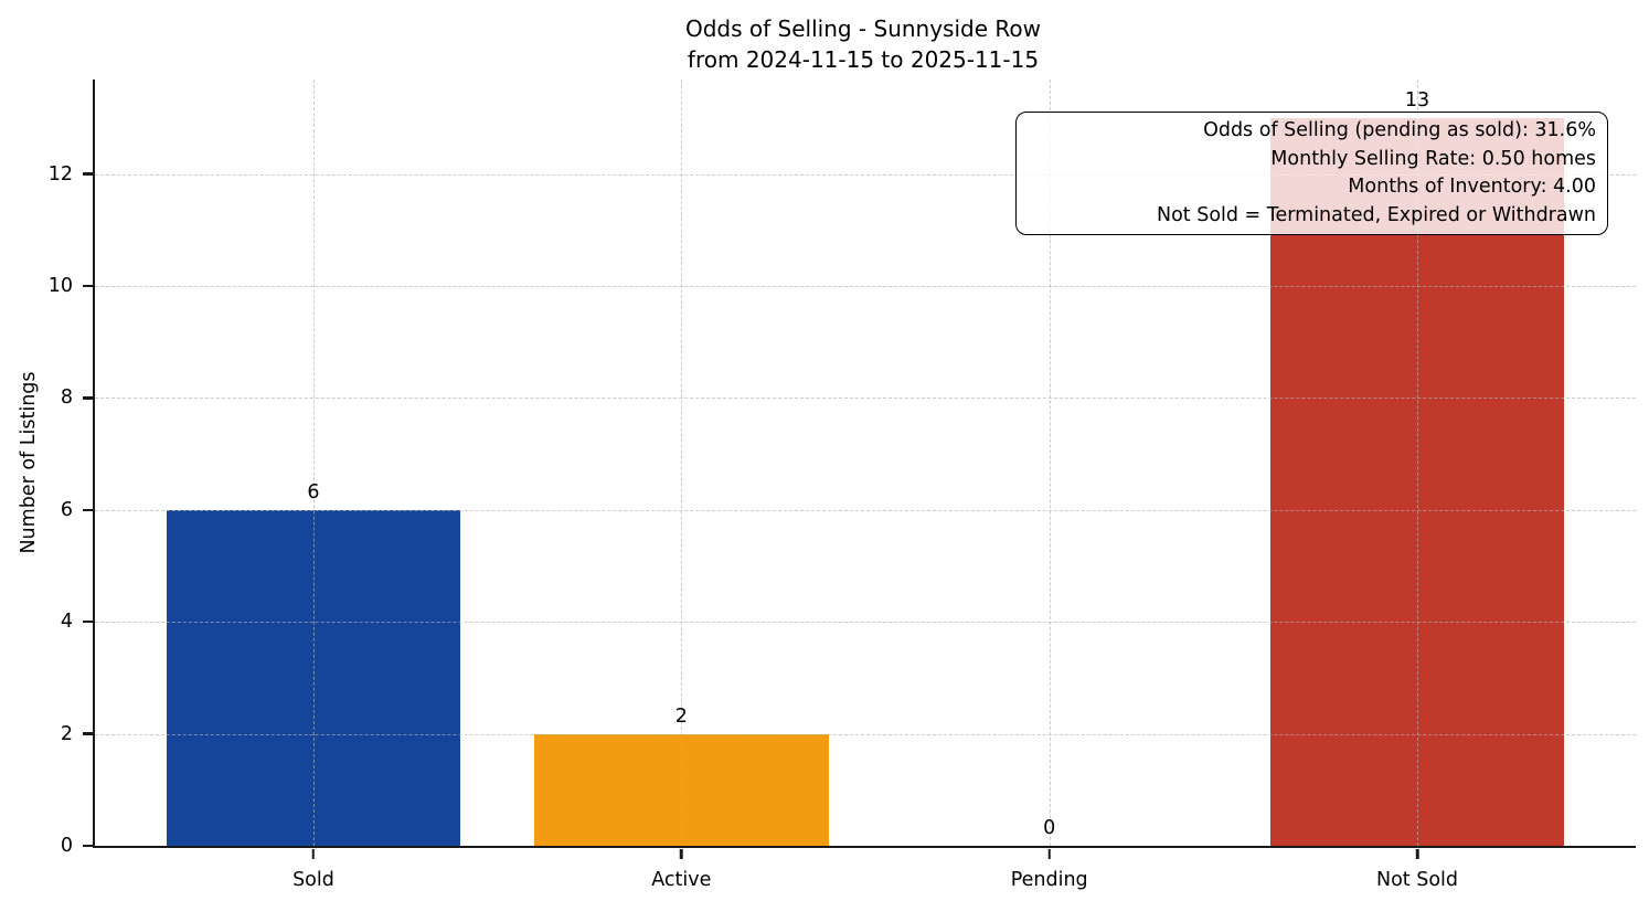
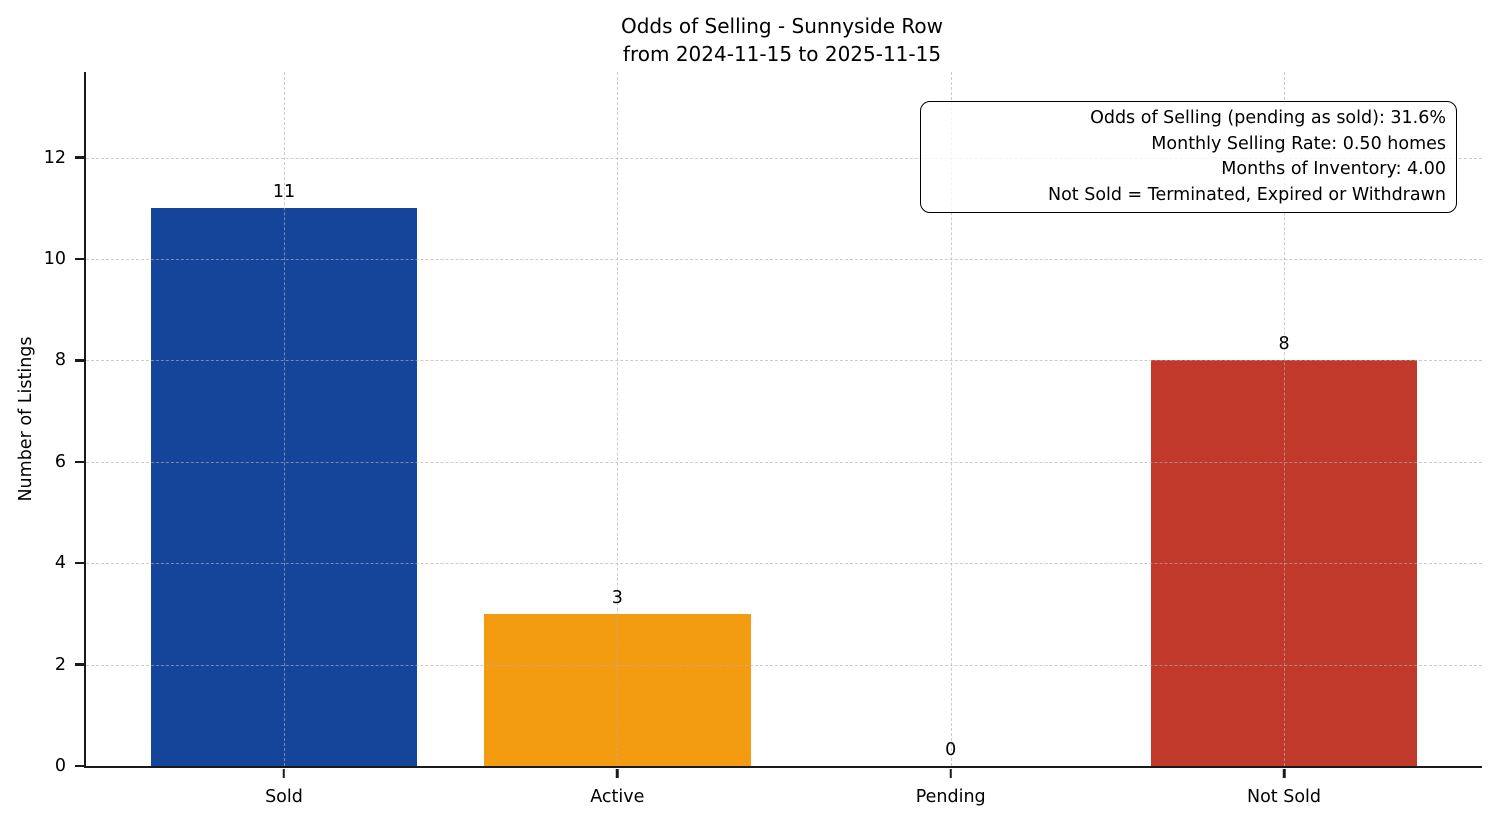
Sold: 6 -> 11
Active: 2 -> 3
Not Sold: 13 -> 8
